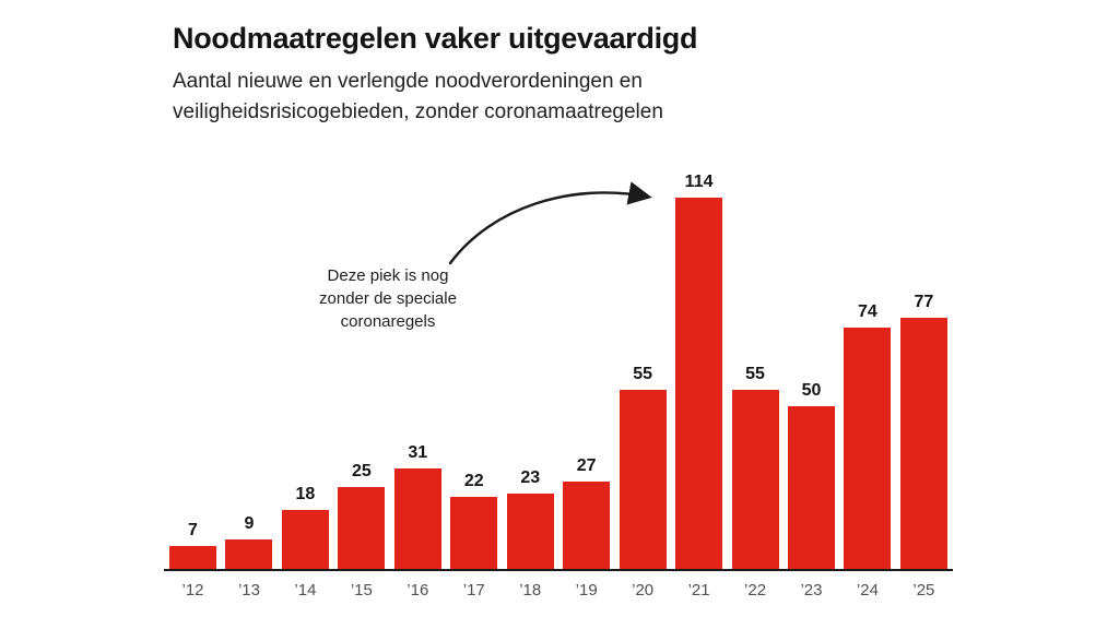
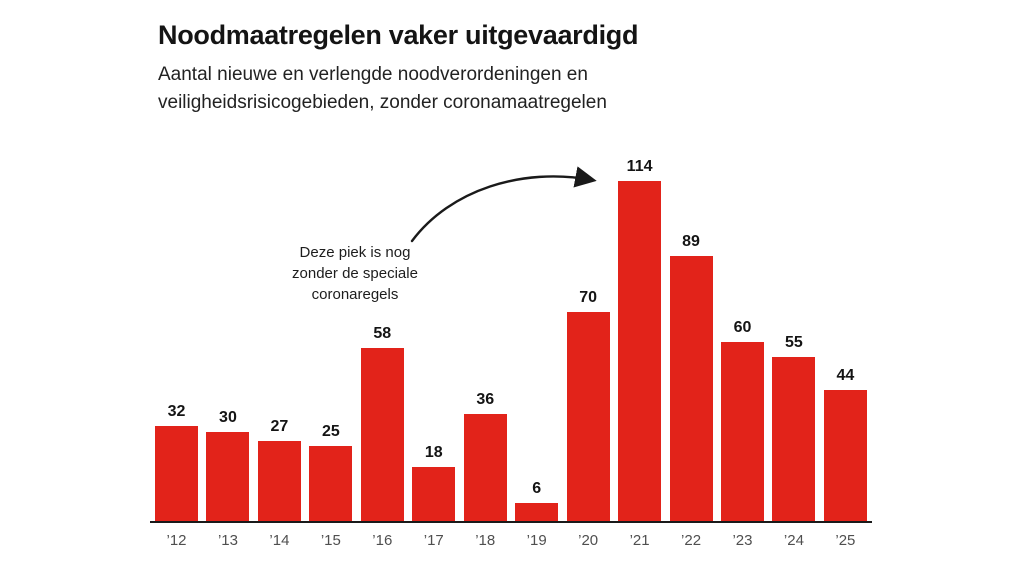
’12: 7 -> 32
’13: 9 -> 30
’14: 18 -> 27
’16: 31 -> 58
’17: 22 -> 18
’18: 23 -> 36
’19: 27 -> 6
’20: 55 -> 70
’22: 55 -> 89
’23: 50 -> 60
’24: 74 -> 55
’25: 77 -> 44
